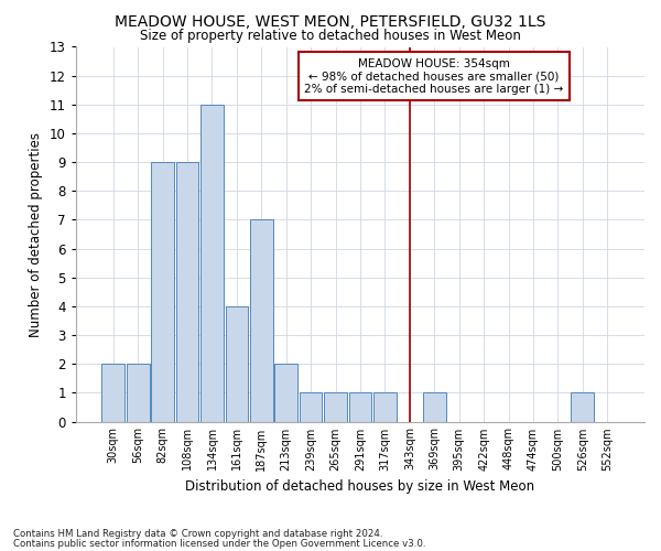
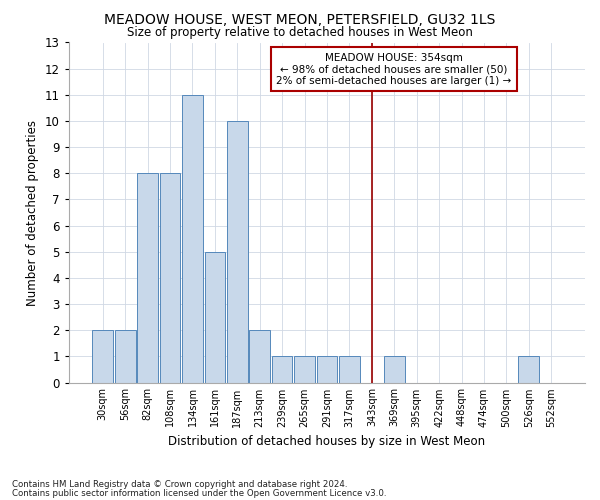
82sqm: 9 -> 8
108sqm: 9 -> 8
161sqm: 4 -> 5
187sqm: 7 -> 10
